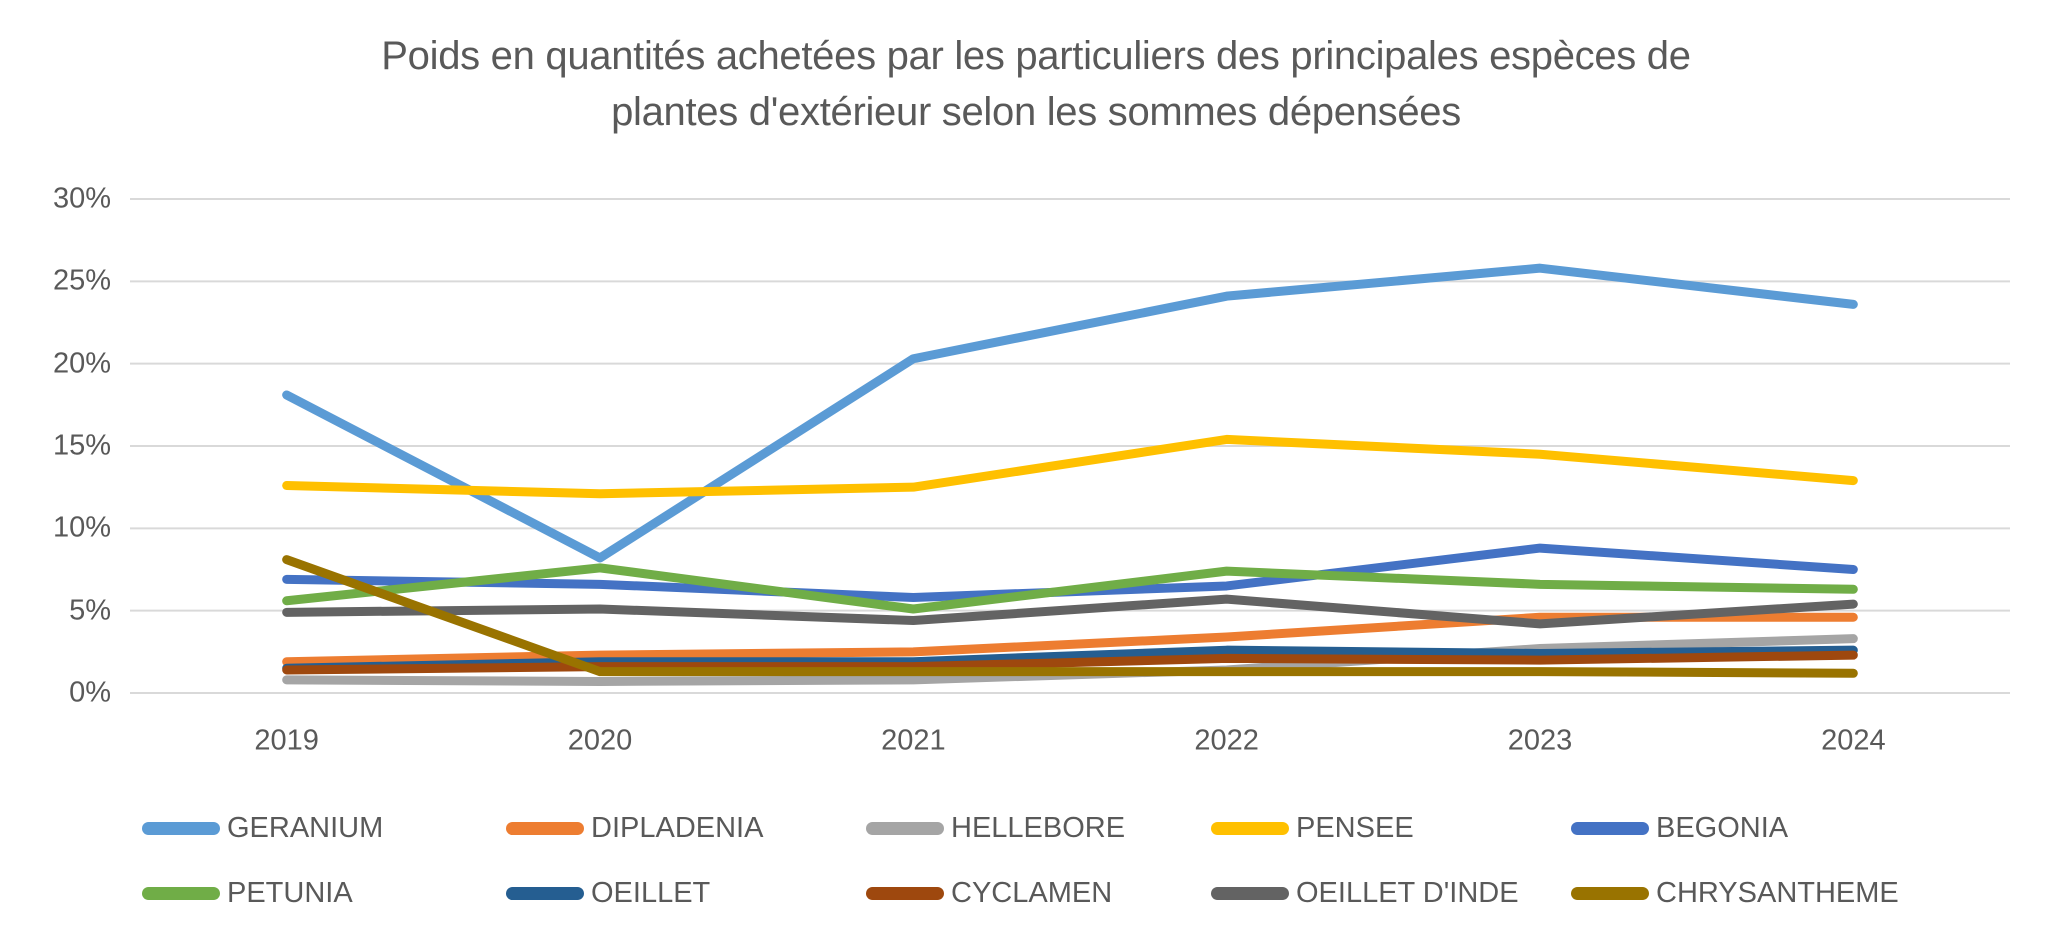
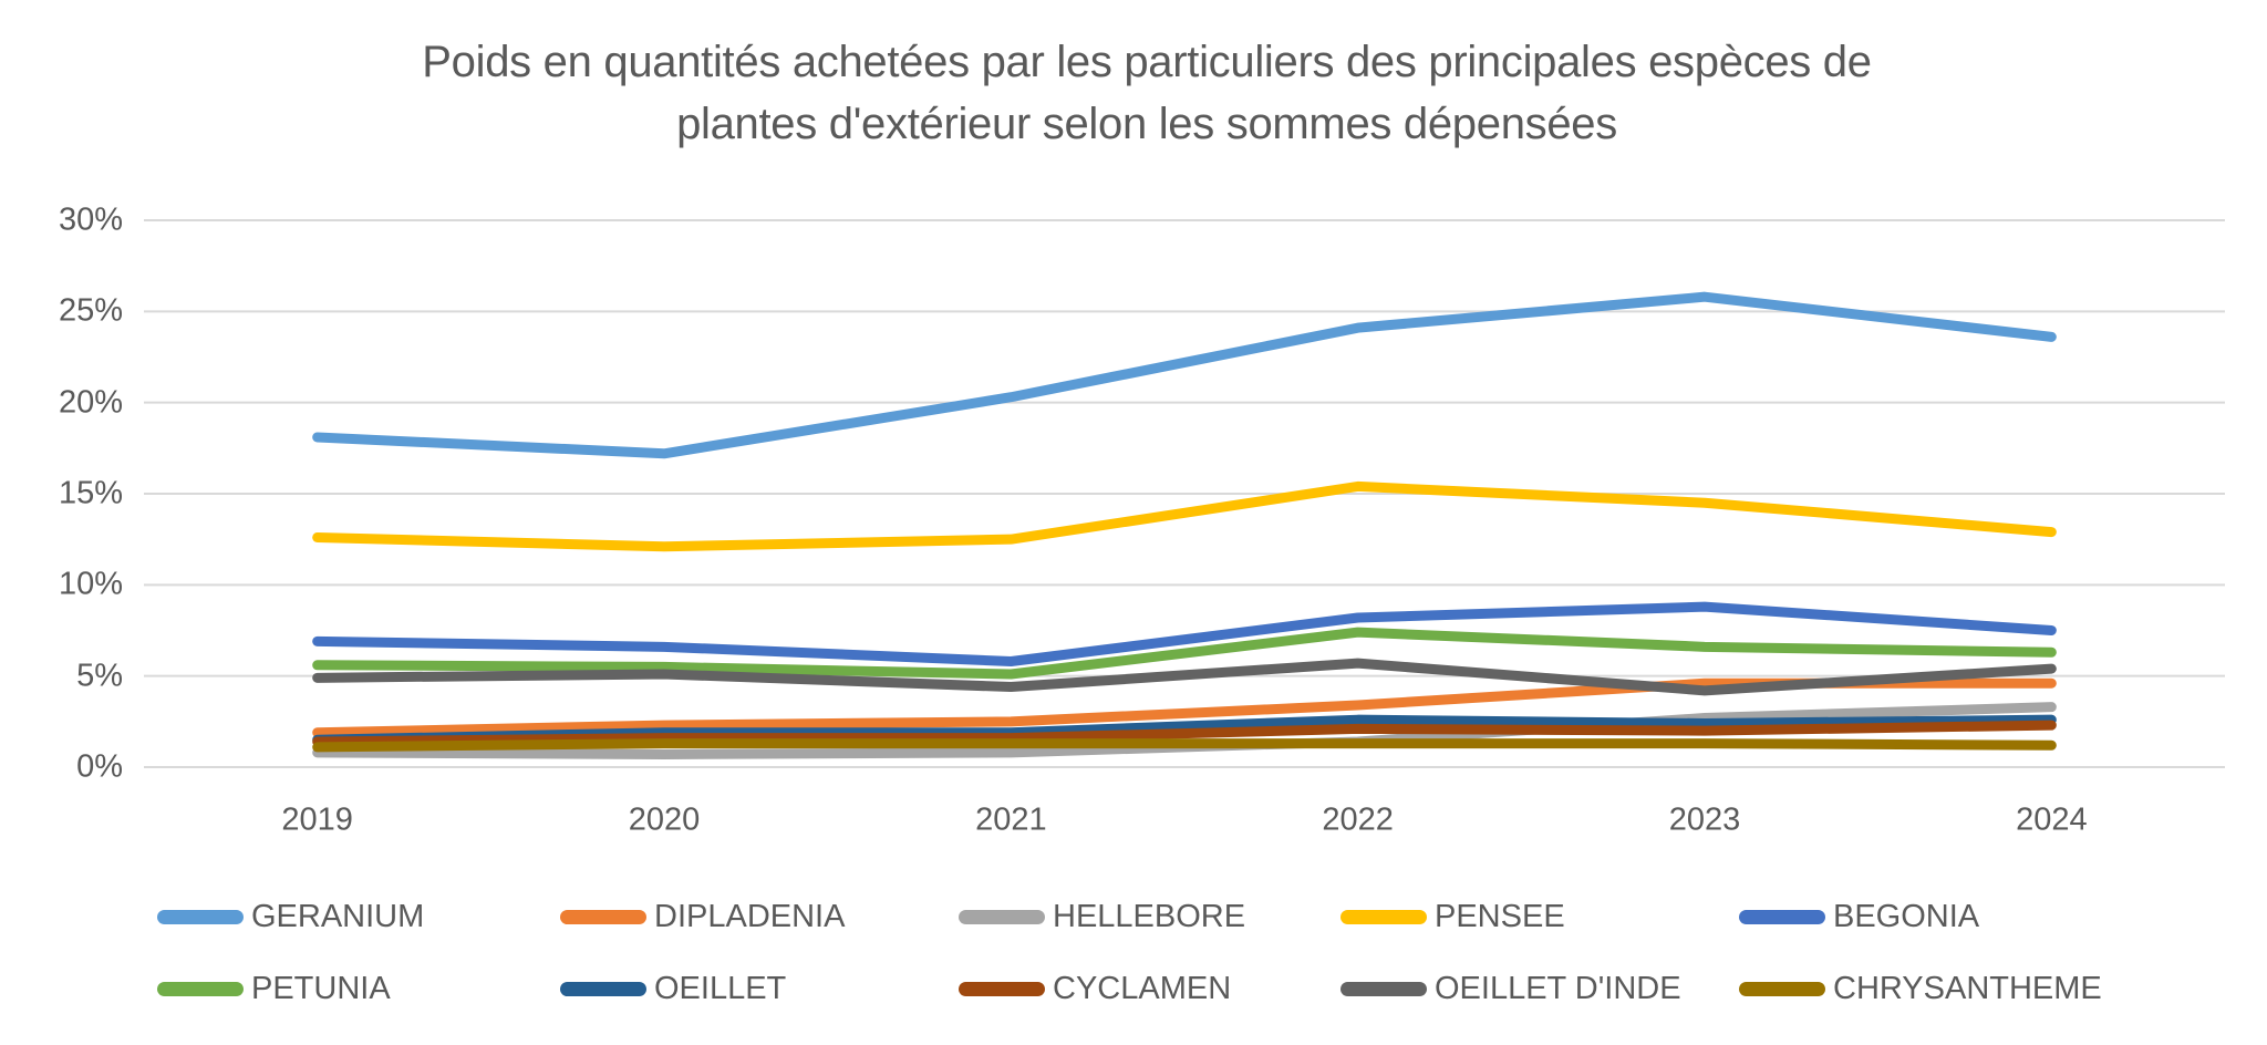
CHRYSANTHEME/2019: 8.1% -> 1.1%
GERANIUM/2020: 8.2% -> 17.2%
PETUNIA/2020: 7.6% -> 5.5%
BEGONIA/2022: 6.5% -> 8.2%
